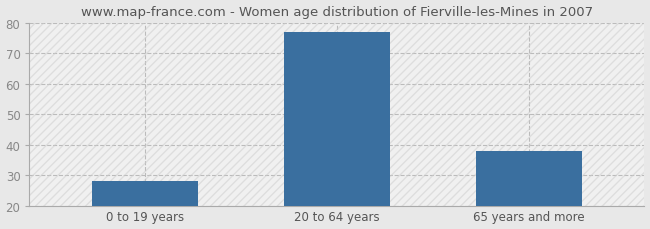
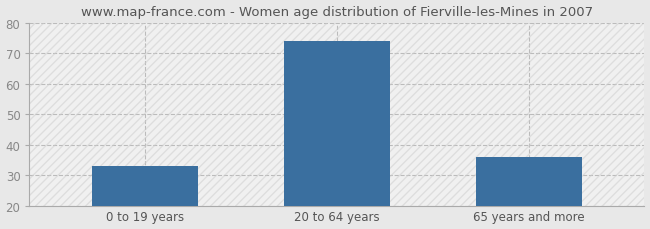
0 to 19 years: 28 -> 33
20 to 64 years: 77 -> 74
65 years and more: 38 -> 36
